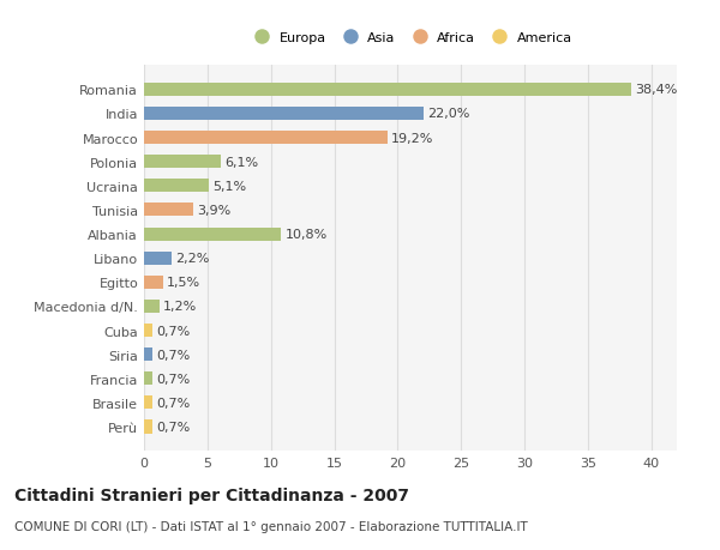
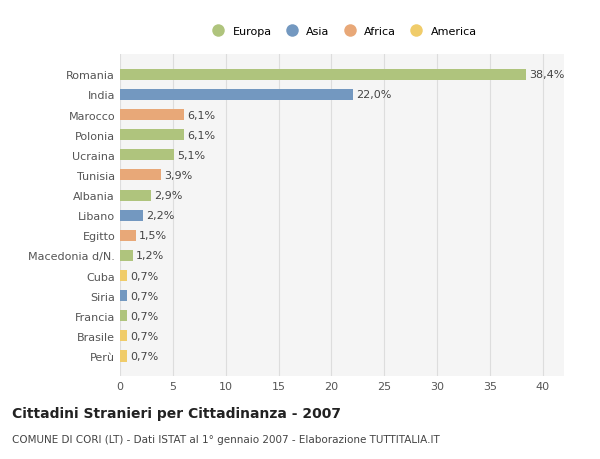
Marocco: 19,2% -> 6,1%
Albania: 10,8% -> 2,9%
